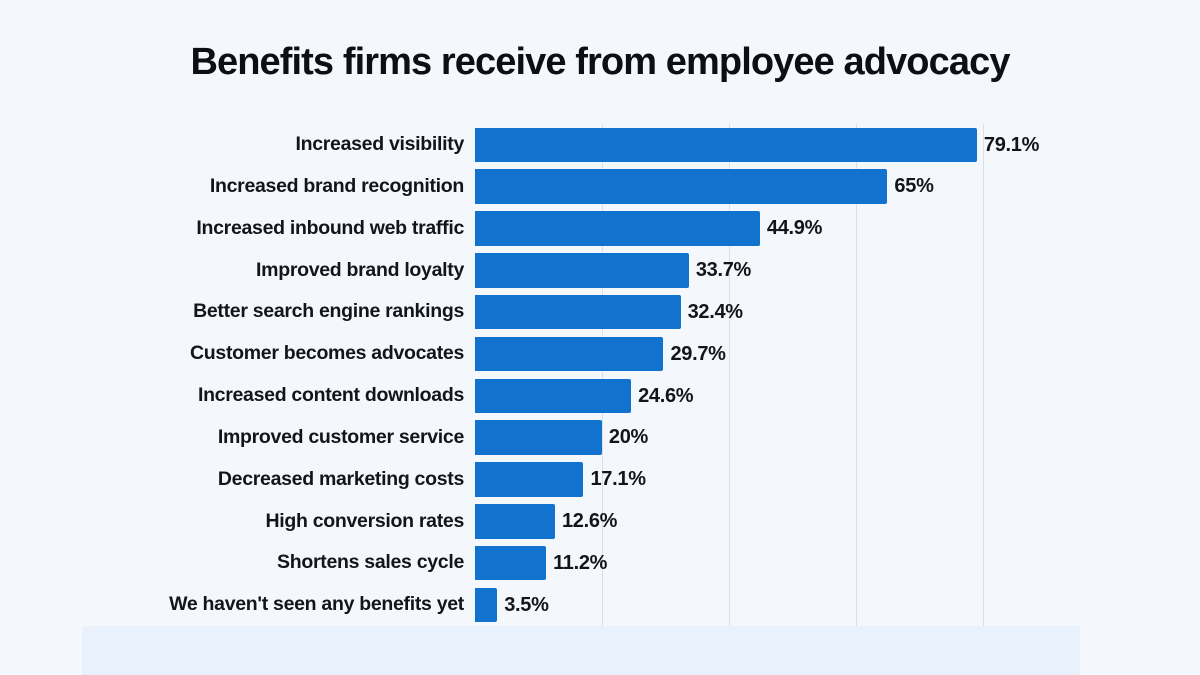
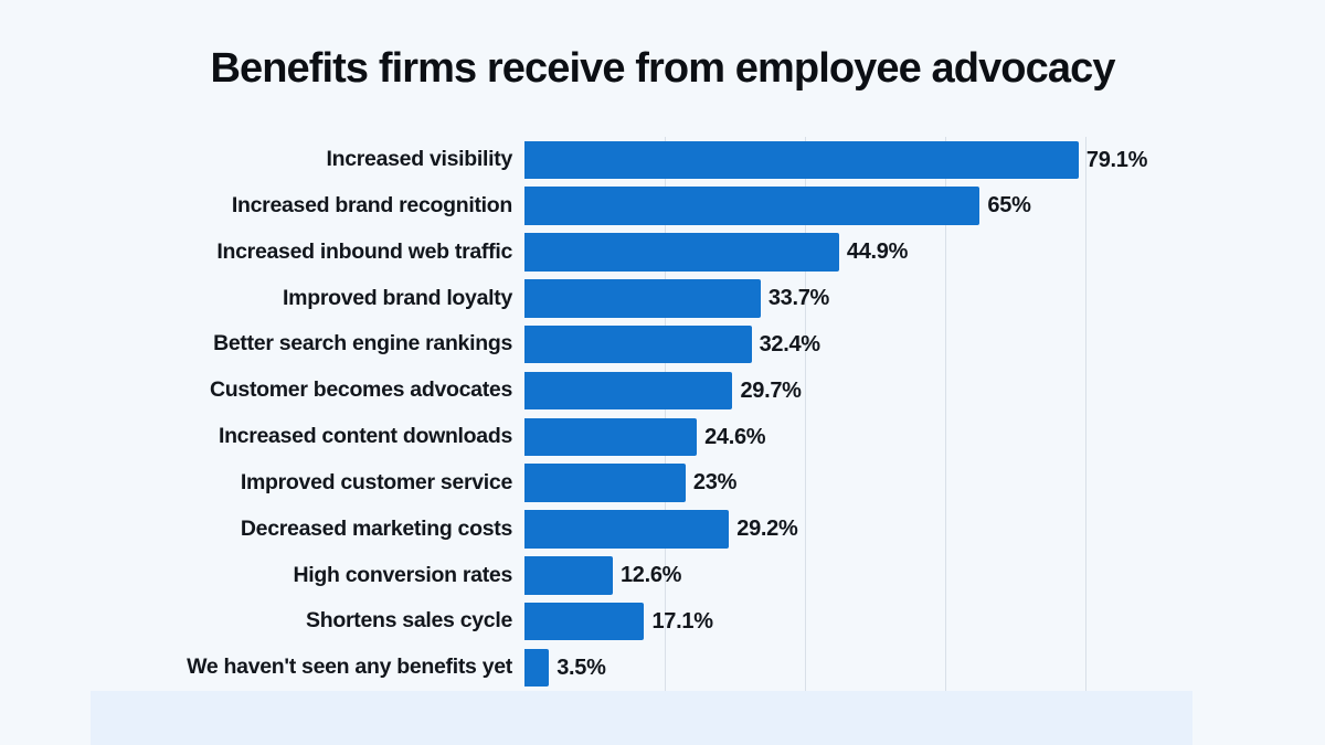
Improved customer service: 20% -> 23%
Decreased marketing costs: 17.1% -> 29.2%
Shortens sales cycle: 11.2% -> 17.1%
